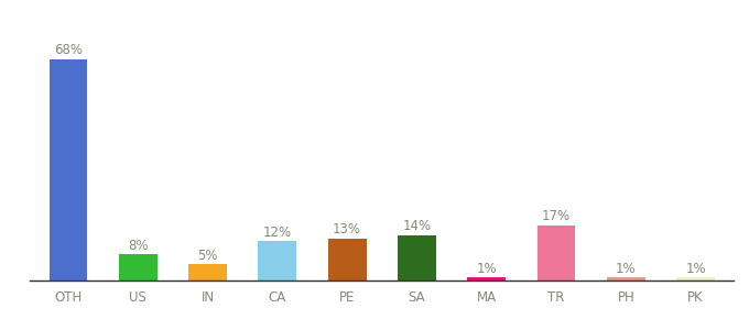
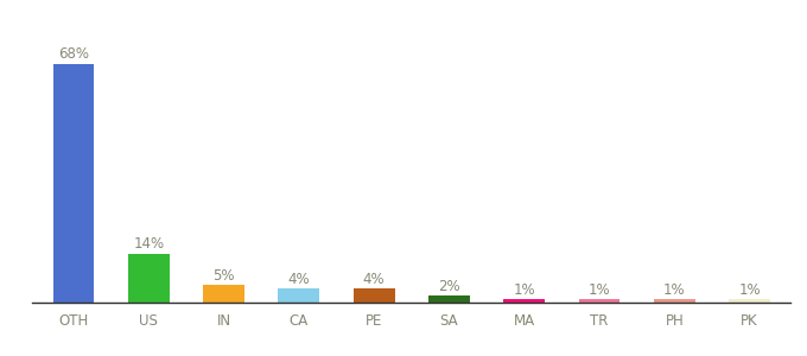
US: 8% -> 14%
CA: 12% -> 4%
PE: 13% -> 4%
SA: 14% -> 2%
TR: 17% -> 1%
